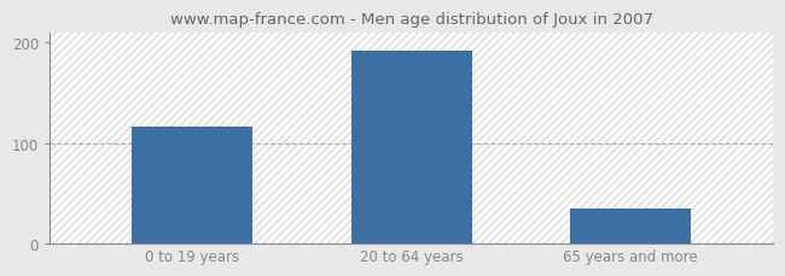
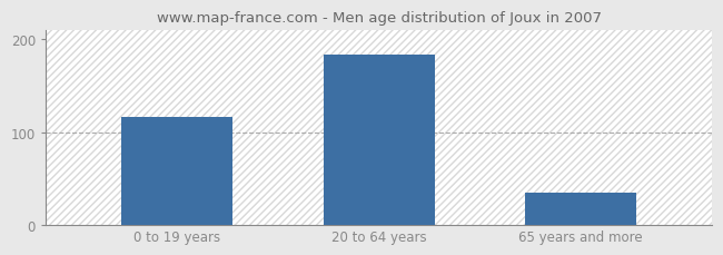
20 to 64 years: 192 -> 184
